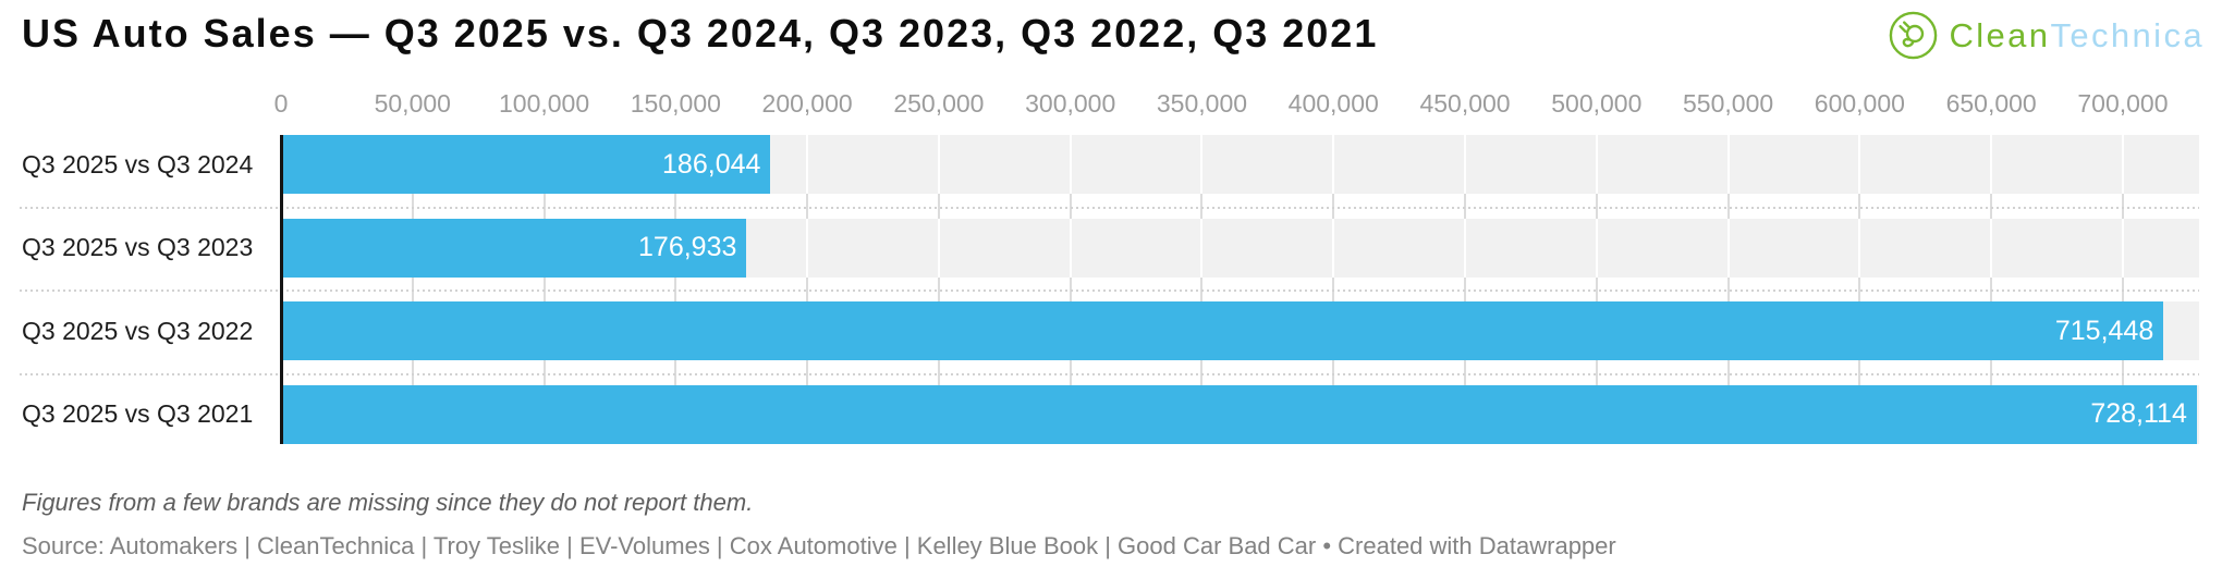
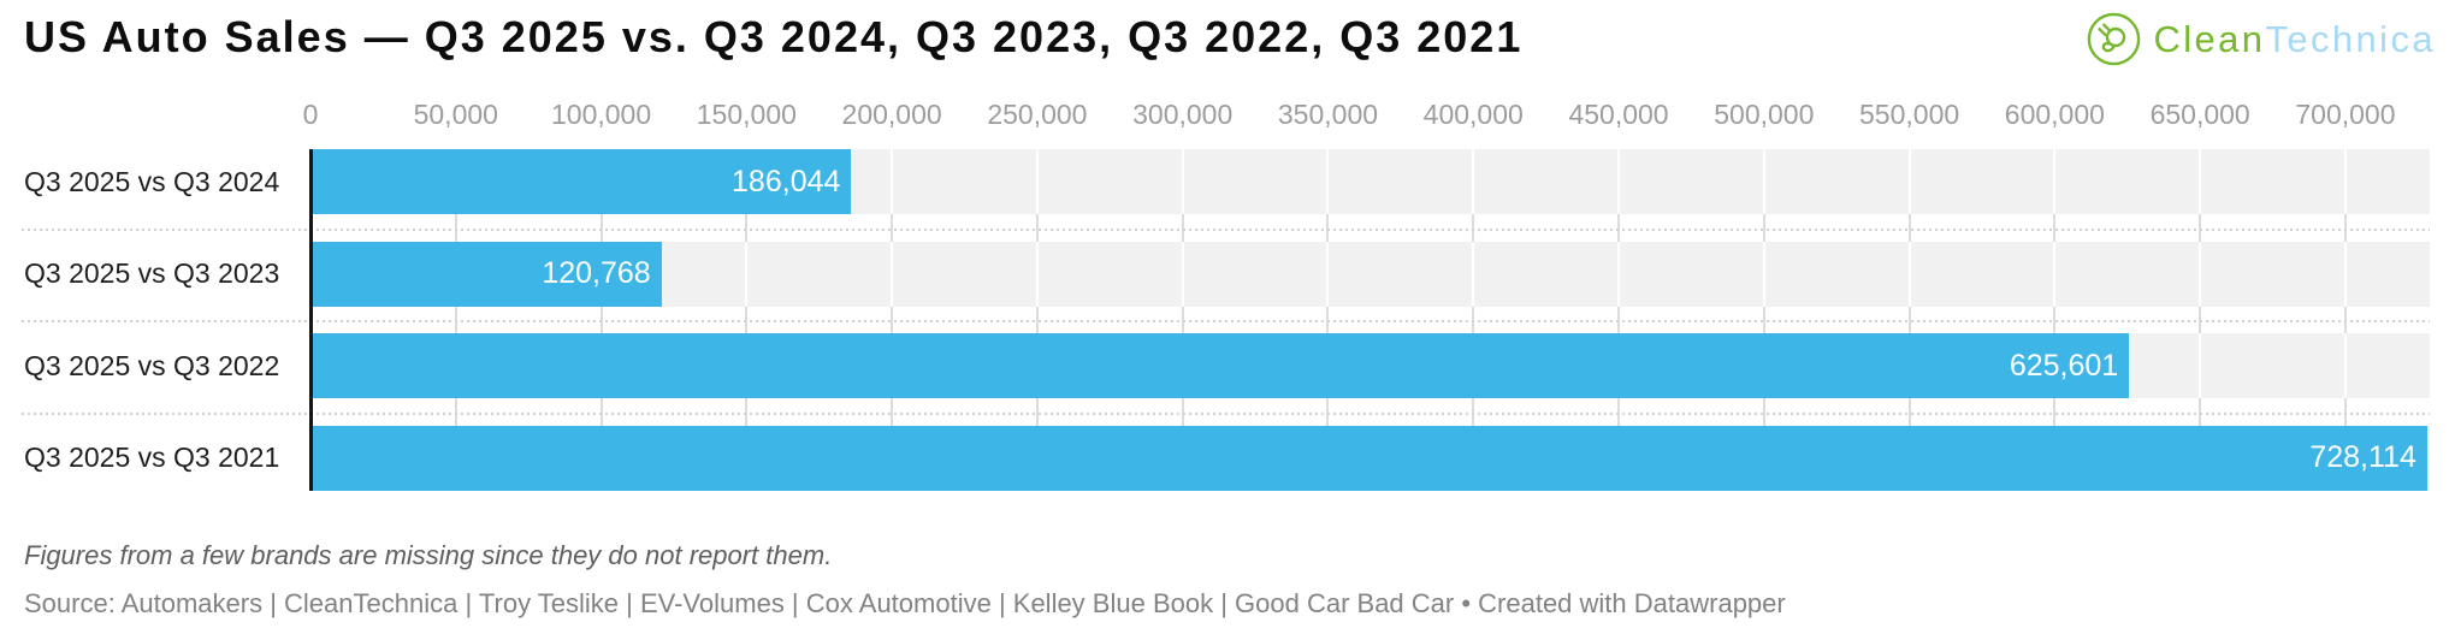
Q3 2025 vs Q3 2023: 176,933 -> 120,768
Q3 2025 vs Q3 2022: 715,448 -> 625,601
